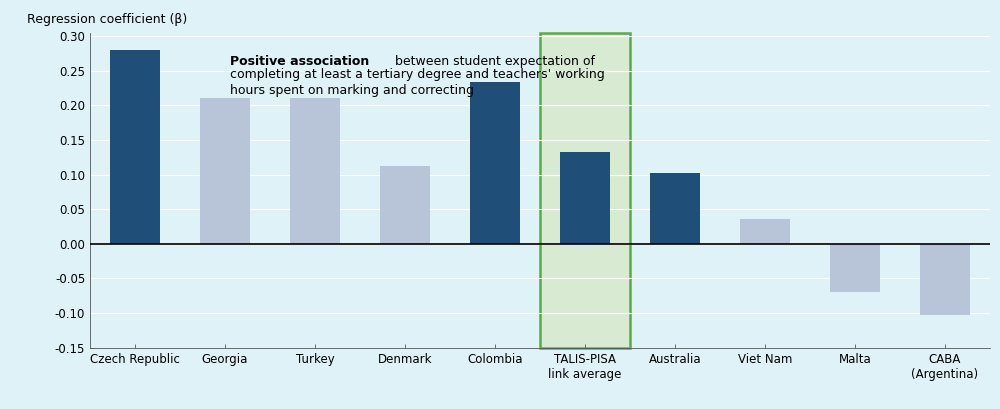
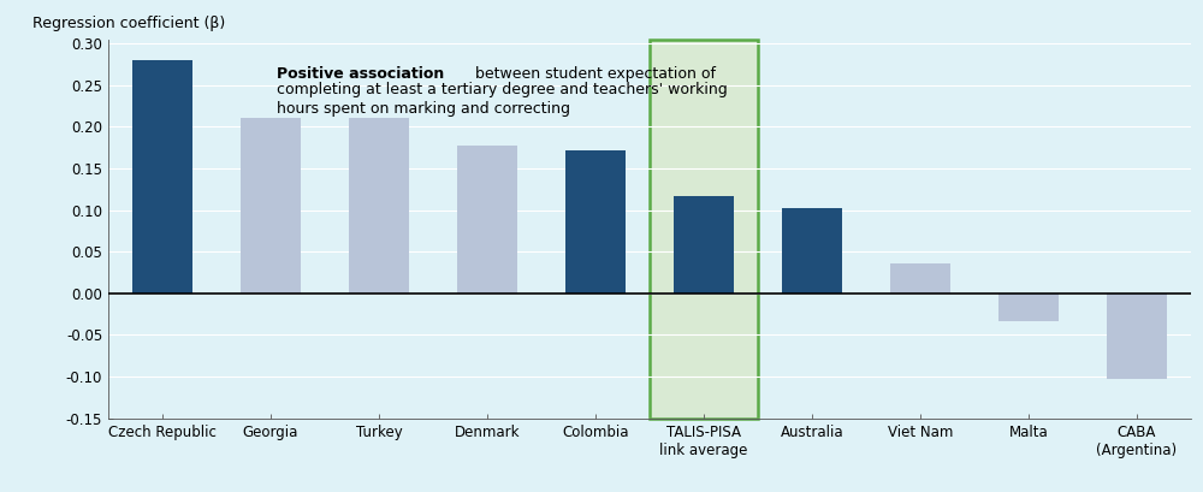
Denmark: 0.112 -> 0.178
Colombia: 0.234 -> 0.172
TALIS-PISA link average: 0.132 -> 0.117
Malta: -0.070 -> -0.033
